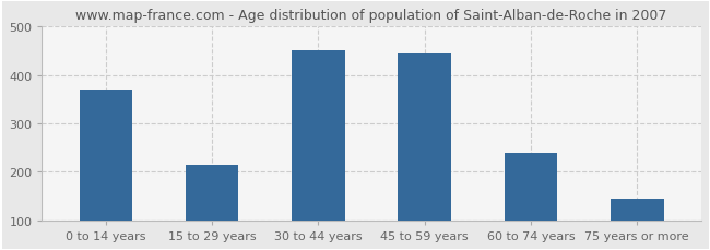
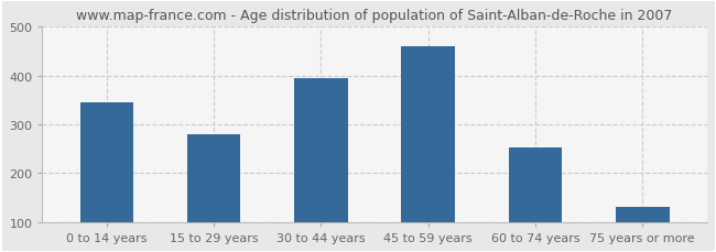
0 to 14 years: 370 -> 345
15 to 29 years: 215 -> 280
30 to 44 years: 450 -> 395
45 to 59 years: 445 -> 460
60 to 74 years: 240 -> 253
75 years or more: 145 -> 130
